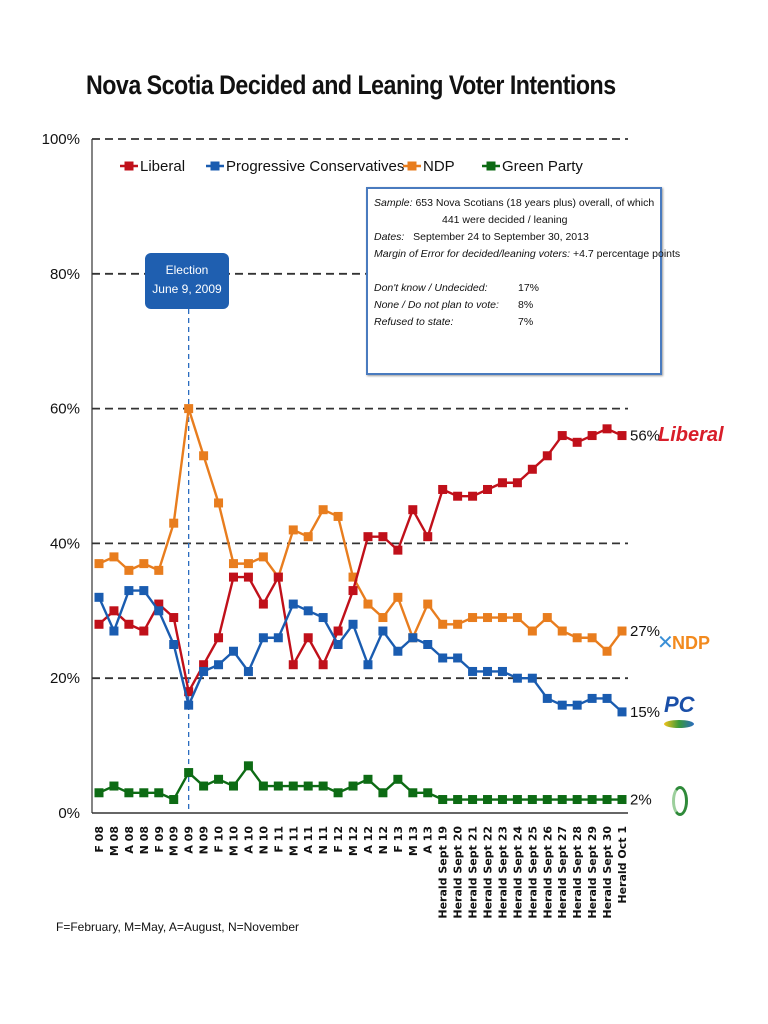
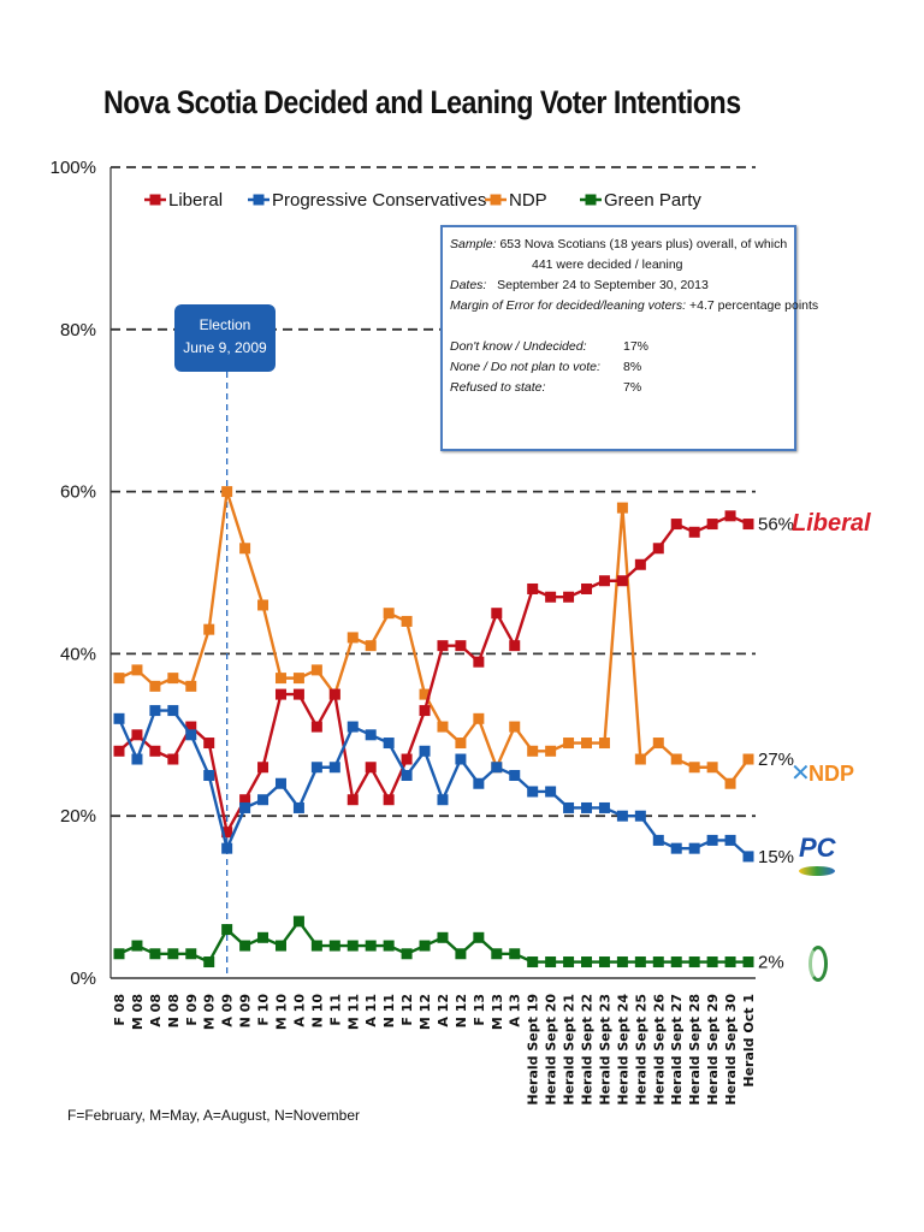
NDP/Herald Sept 24: 29% -> 58%
